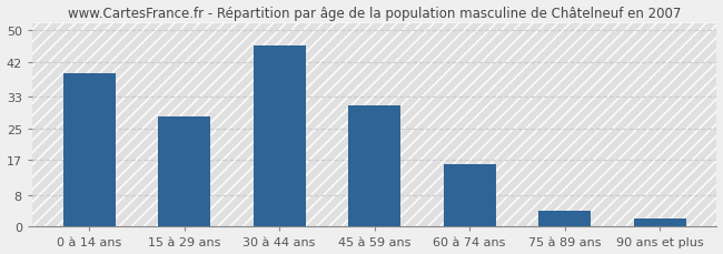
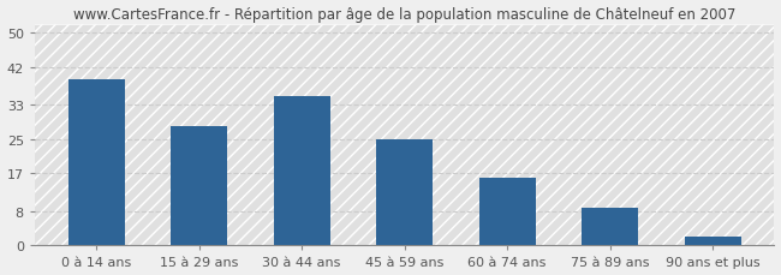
30 à 44 ans: 46 -> 35
45 à 59 ans: 31 -> 25
75 à 89 ans: 4 -> 9
